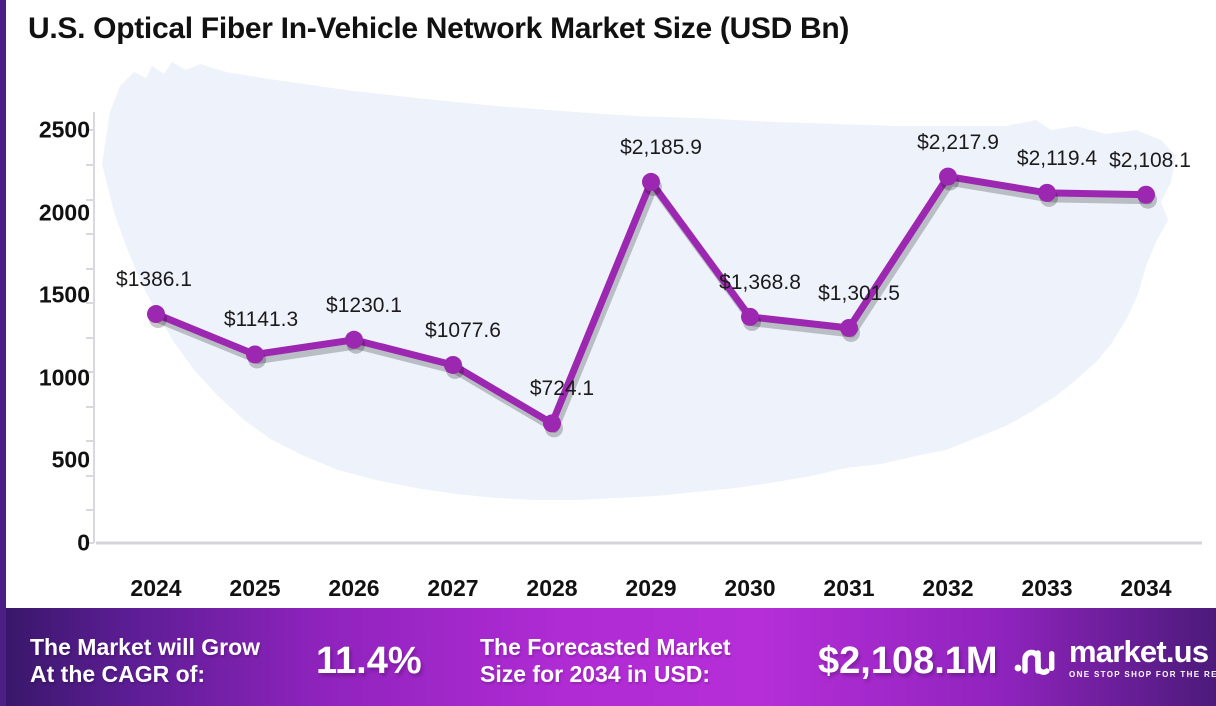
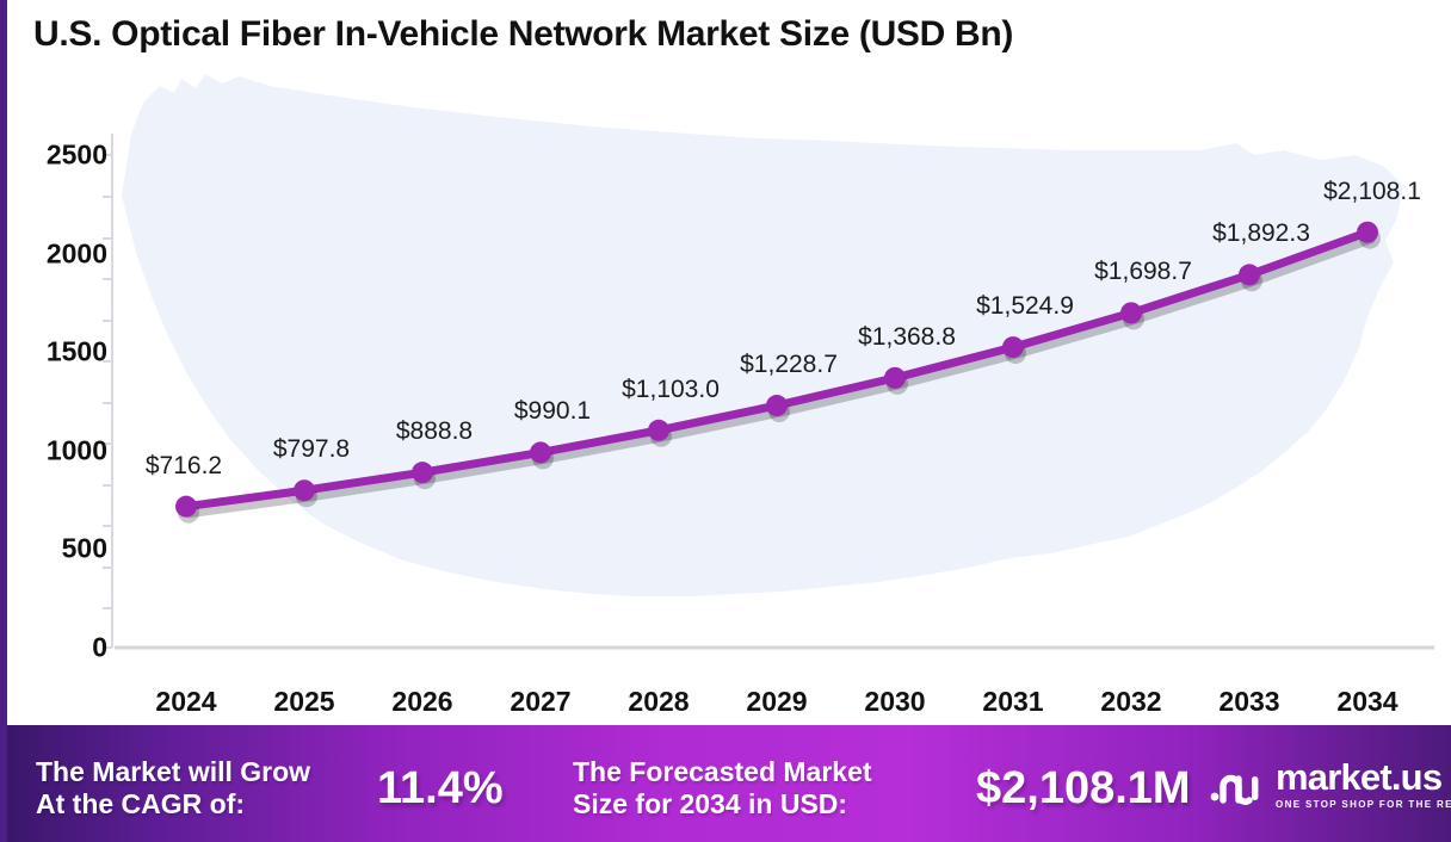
2024: $1386.1 -> $716.2
2025: $1141.3 -> $797.8
2026: $1230.1 -> $888.8
2027: $1077.6 -> $990.1
2028: $724.1 -> $1,103.0
2029: $2,185.9 -> $1,228.7
2031: $1,301.5 -> $1,524.9
2032: $2,217.9 -> $1,698.7
2033: $2,119.4 -> $1,892.3
